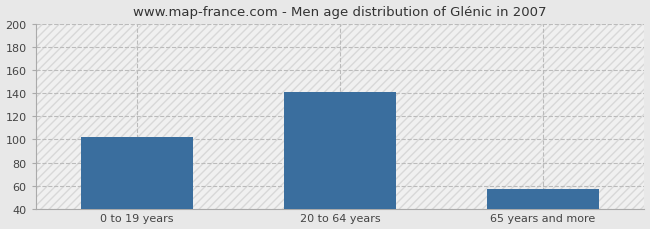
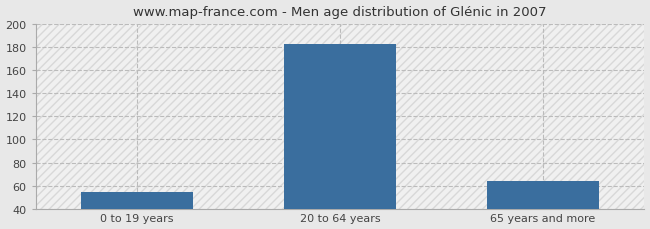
0 to 19 years: 102 -> 54
20 to 64 years: 141 -> 183
65 years and more: 57 -> 64
